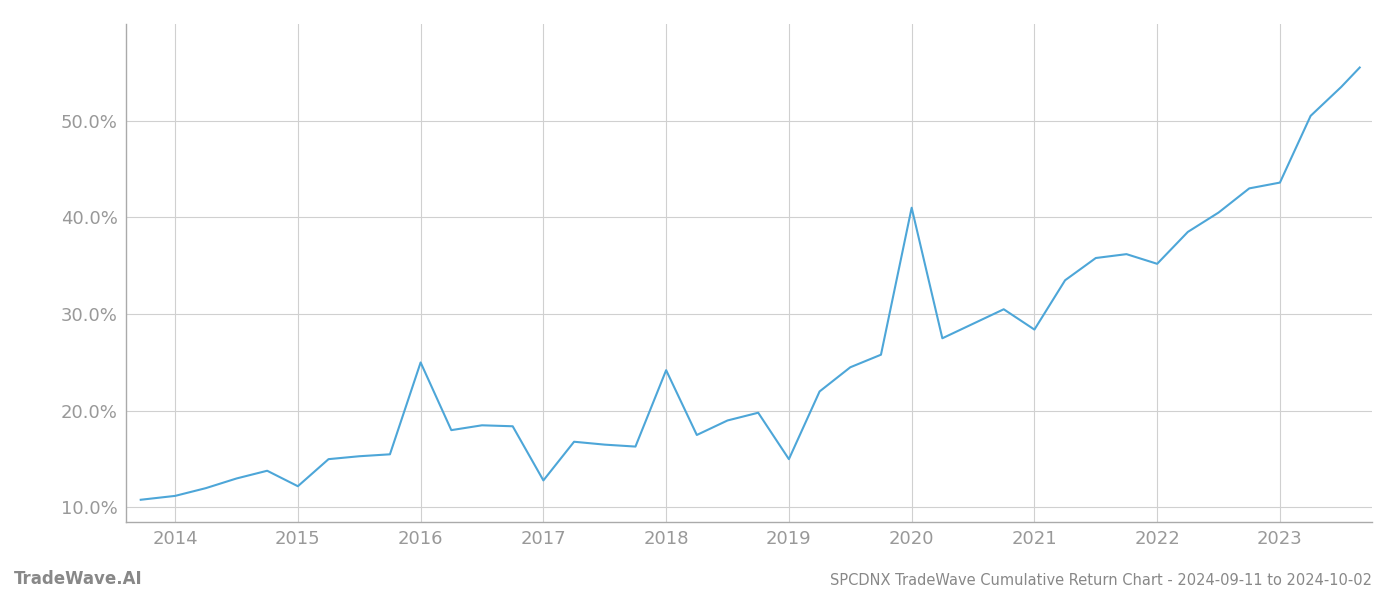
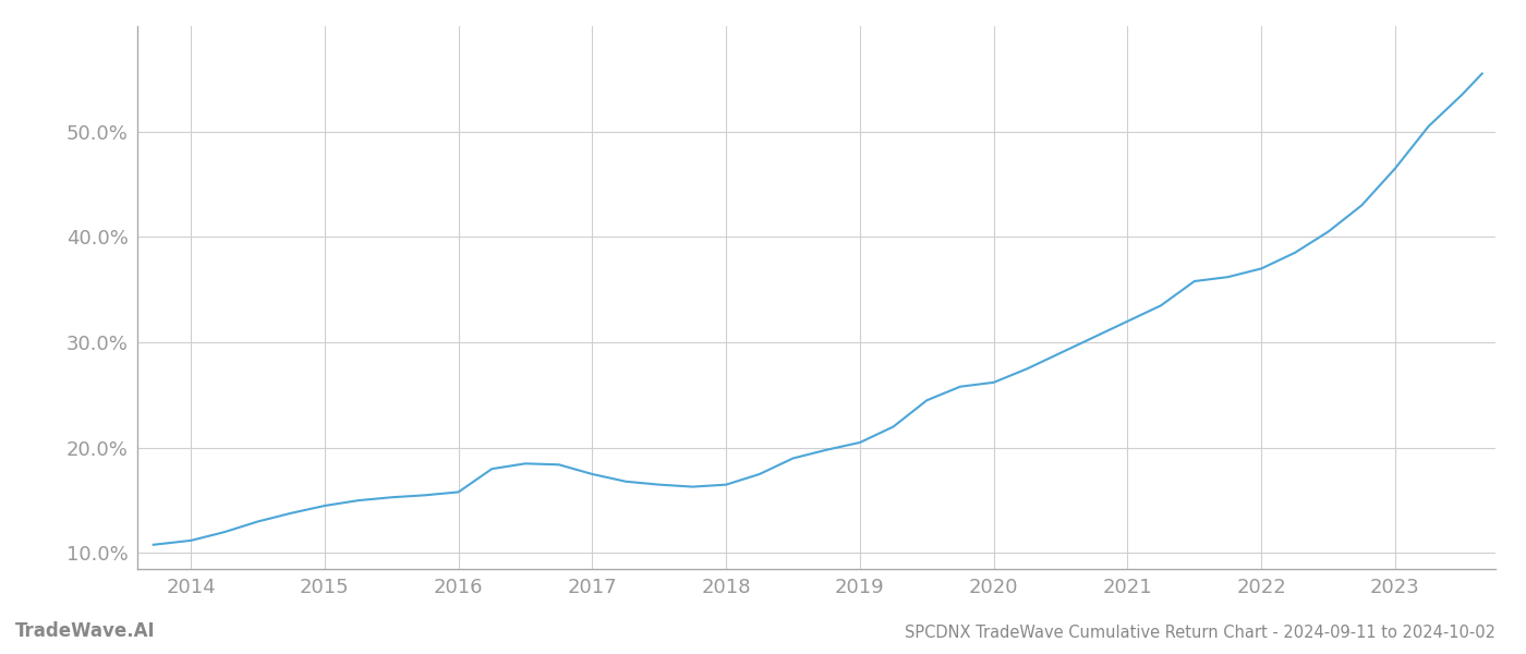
2015: 12.2% -> 14.5%
2016: 25.0% -> 15.8%
2017: 12.8% -> 17.5%
2018: 24.2% -> 16.5%
2019: 15.0% -> 20.5%
2020: 41.0% -> 26.2%
2021: 28.4% -> 32.0%
2022: 35.2% -> 37.0%
2023: 43.6% -> 46.5%
